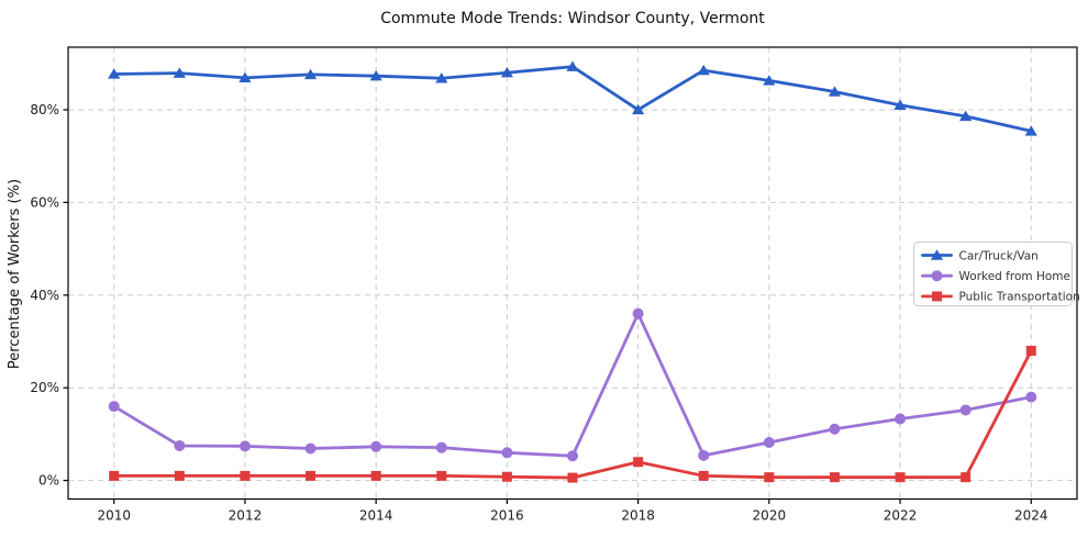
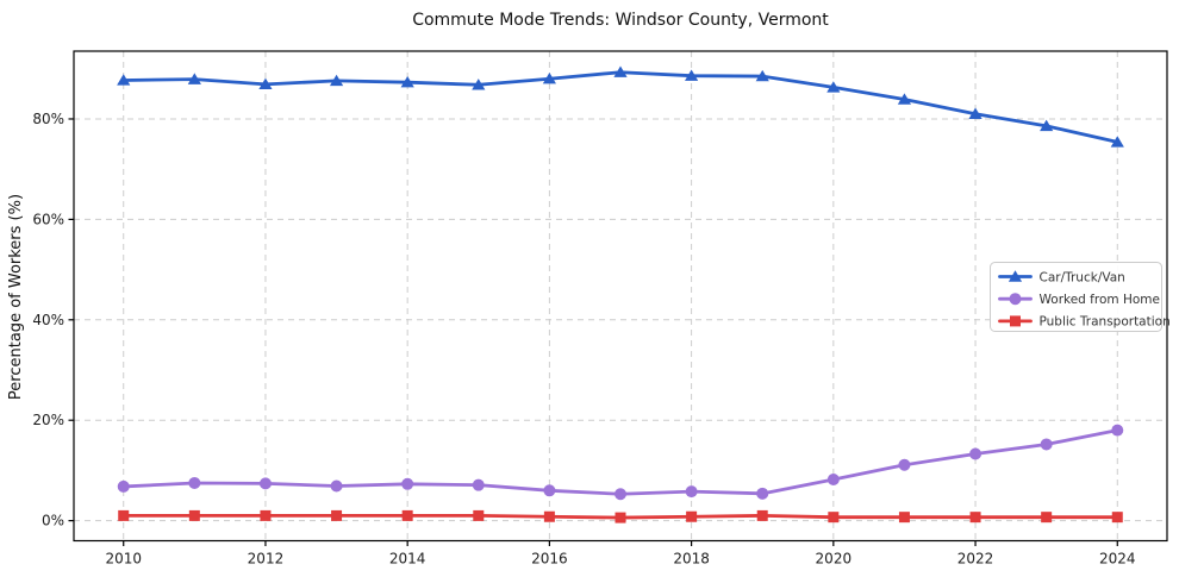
Worked from Home/2010: 16% -> 7%
Car/Truck/Van/2018: 80% -> 89%
Worked from Home/2018: 36% -> 6%
Public Transportation/2018: 4% -> 1%
Public Transportation/2024: 28% -> 1%
